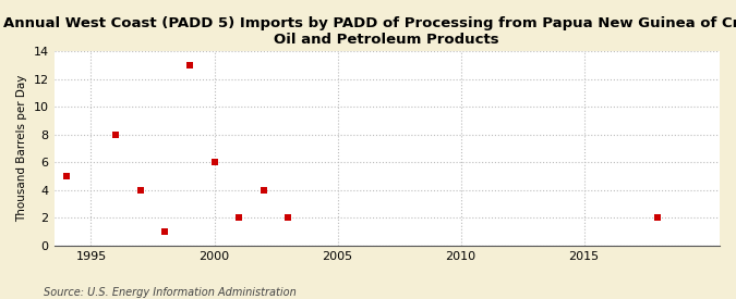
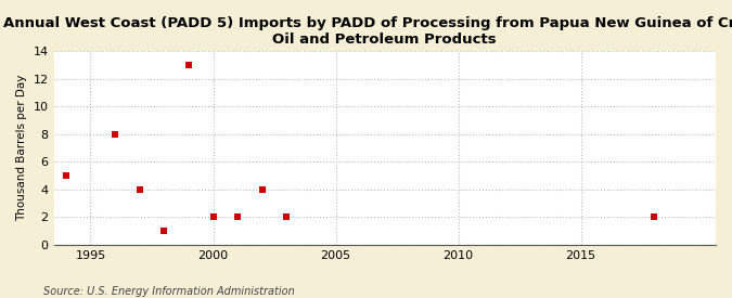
2000: 6 -> 2
